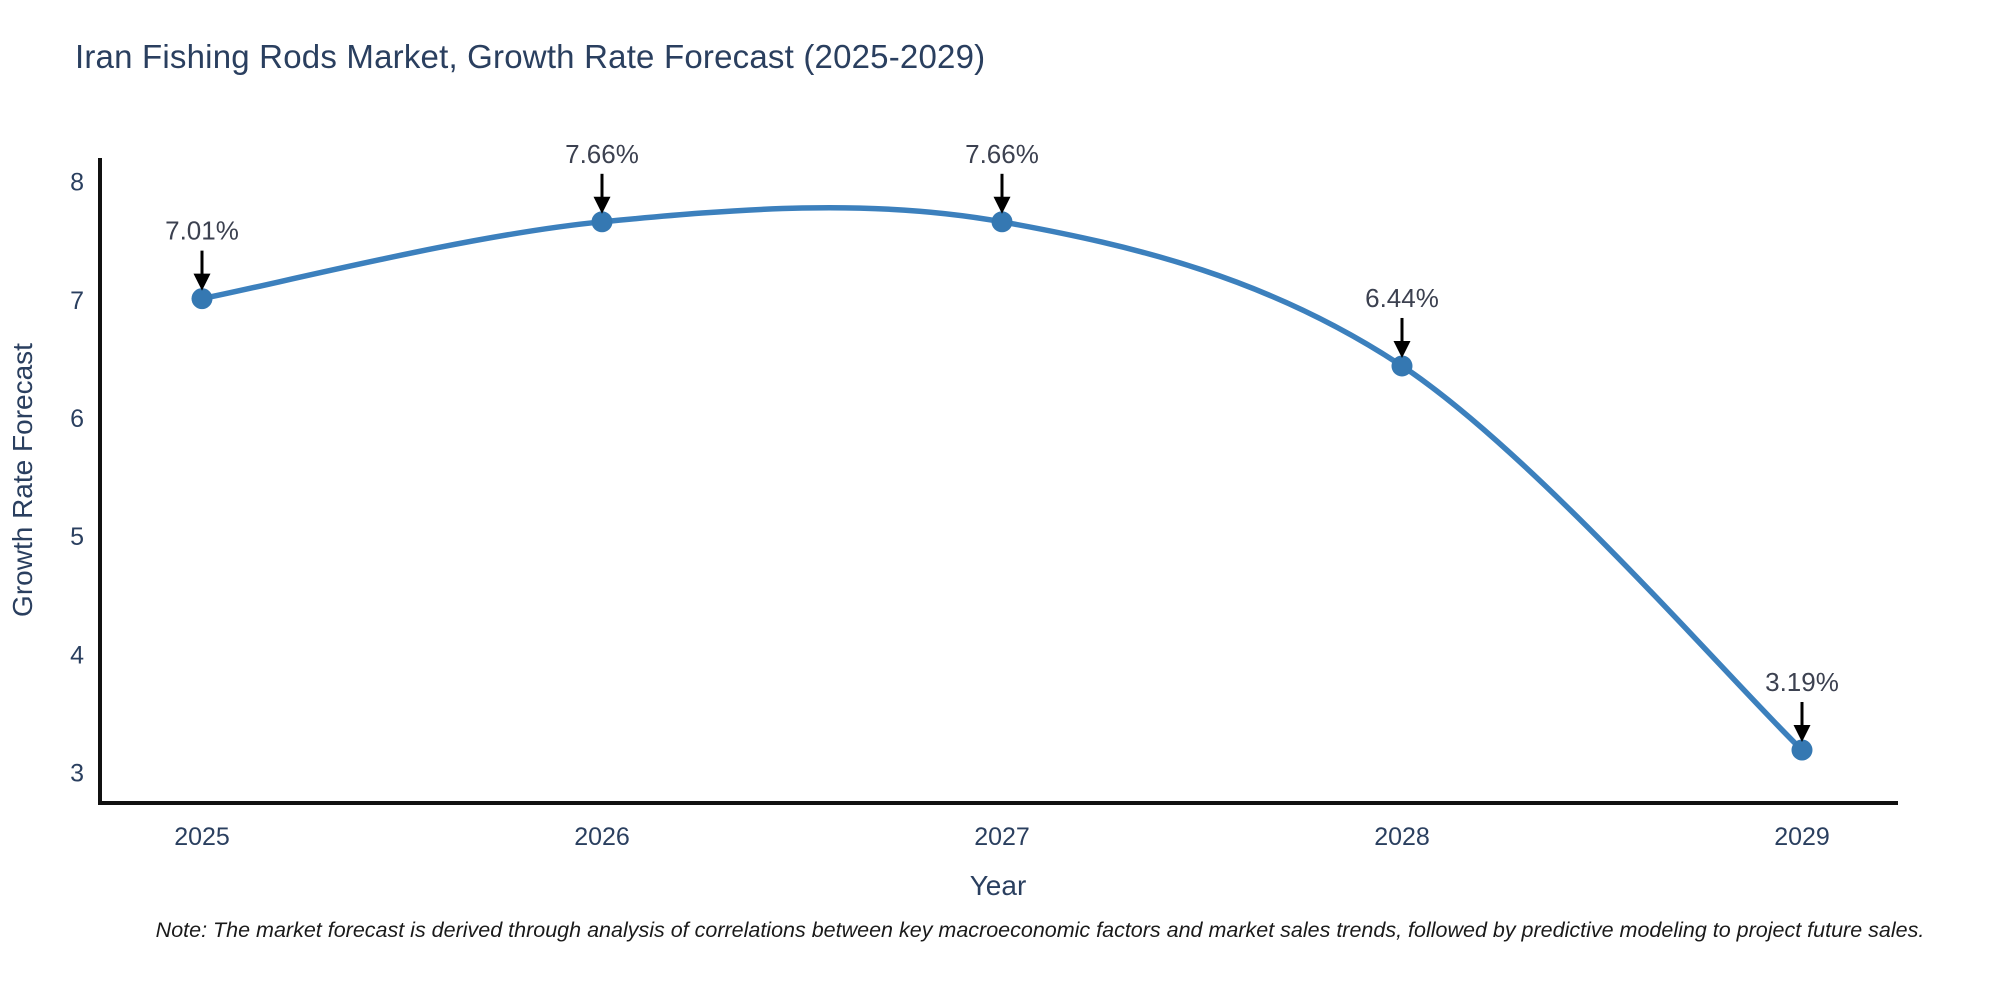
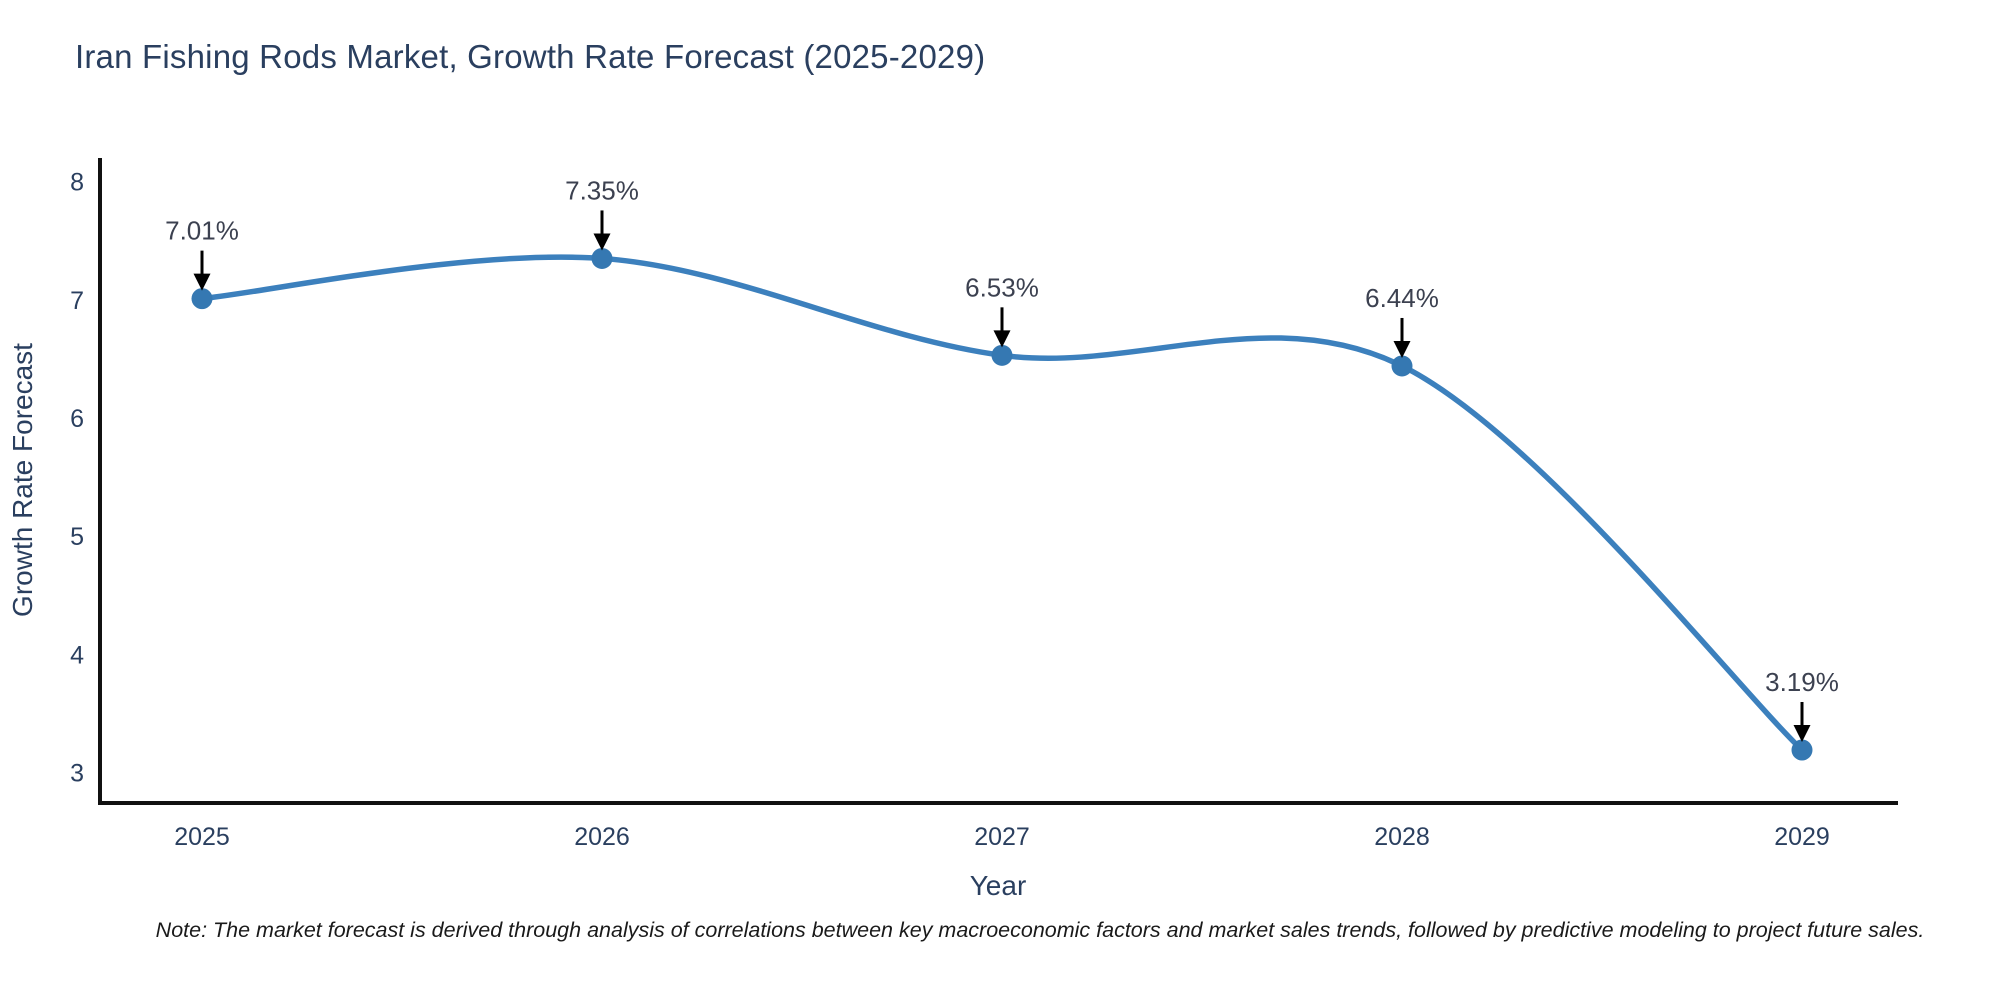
2026: 7.66% -> 7.35%
2027: 7.66% -> 6.53%
